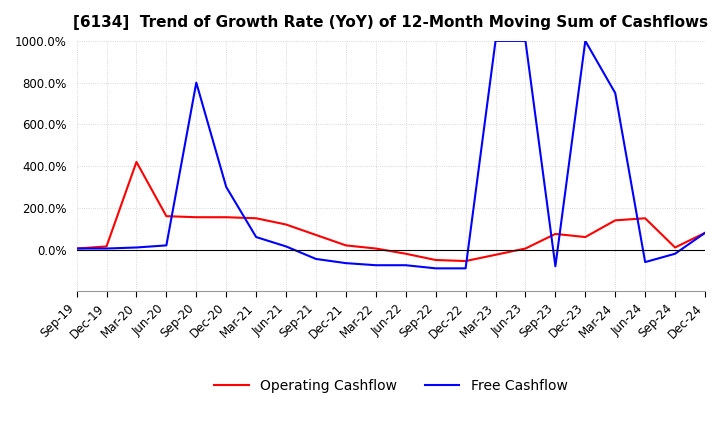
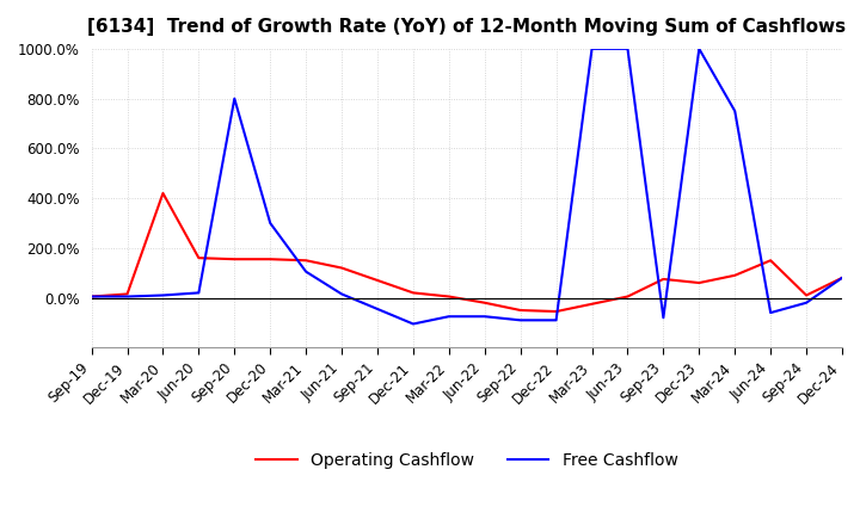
Free Cashflow/Mar-21: 60% -> 105%
Free Cashflow/Dec-21: -65% -> -105%
Operating Cashflow/Mar-24: 140% -> 90%
